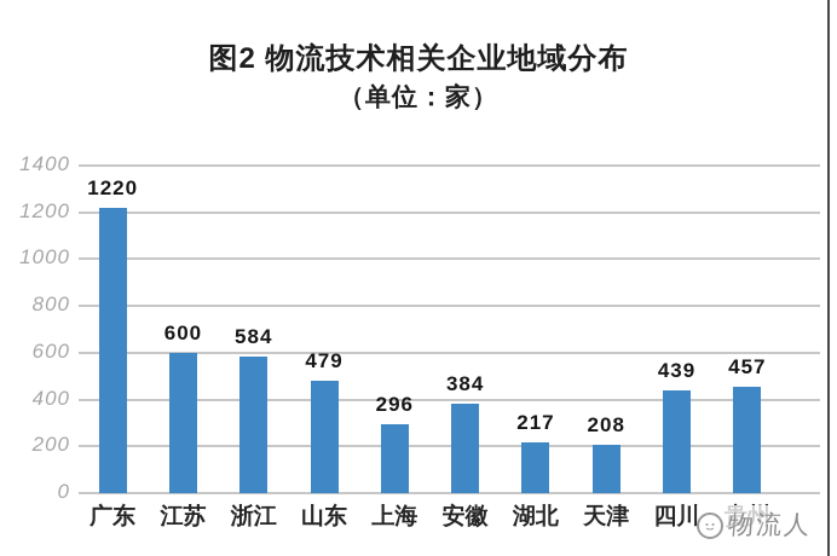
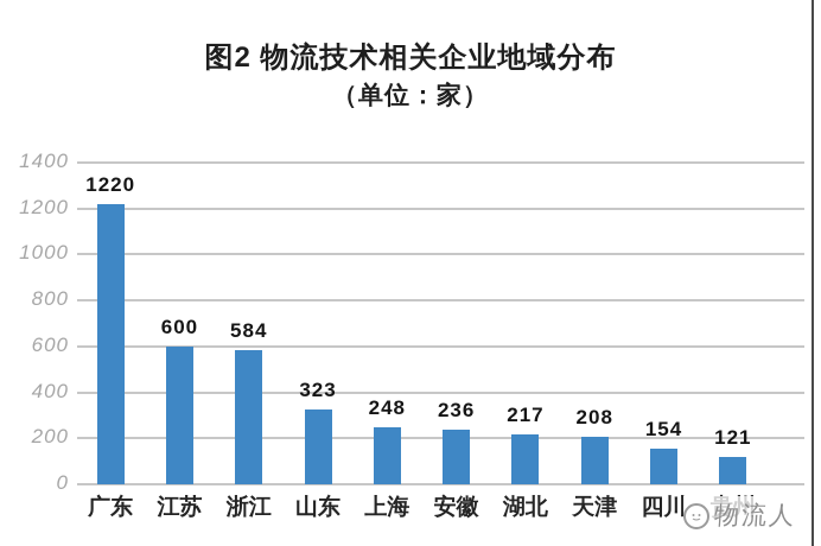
山东: 479 -> 323
上海: 296 -> 248
安徽: 384 -> 236
四川: 439 -> 154
贵州: 457 -> 121
